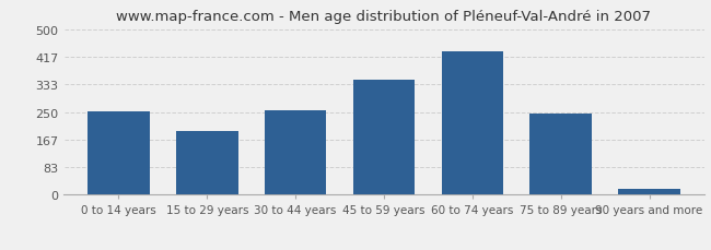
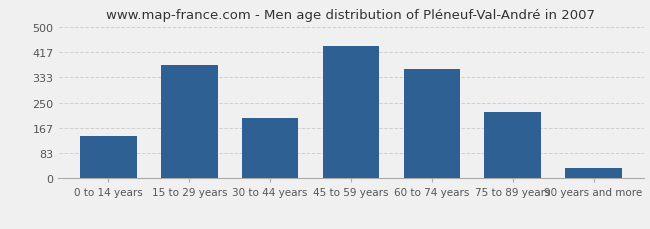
0 to 14 years: 253 -> 140
15 to 29 years: 192 -> 375
30 to 44 years: 254 -> 200
45 to 59 years: 348 -> 435
60 to 74 years: 432 -> 360
75 to 89 years: 246 -> 220
90 years and more: 18 -> 35
